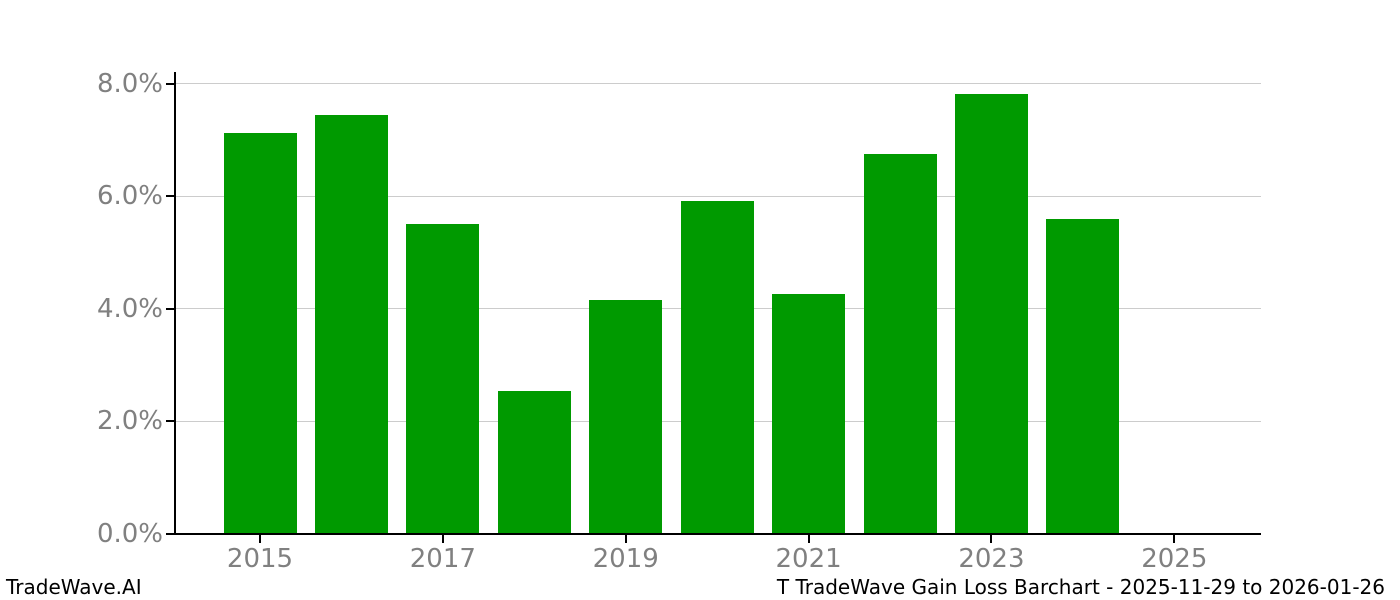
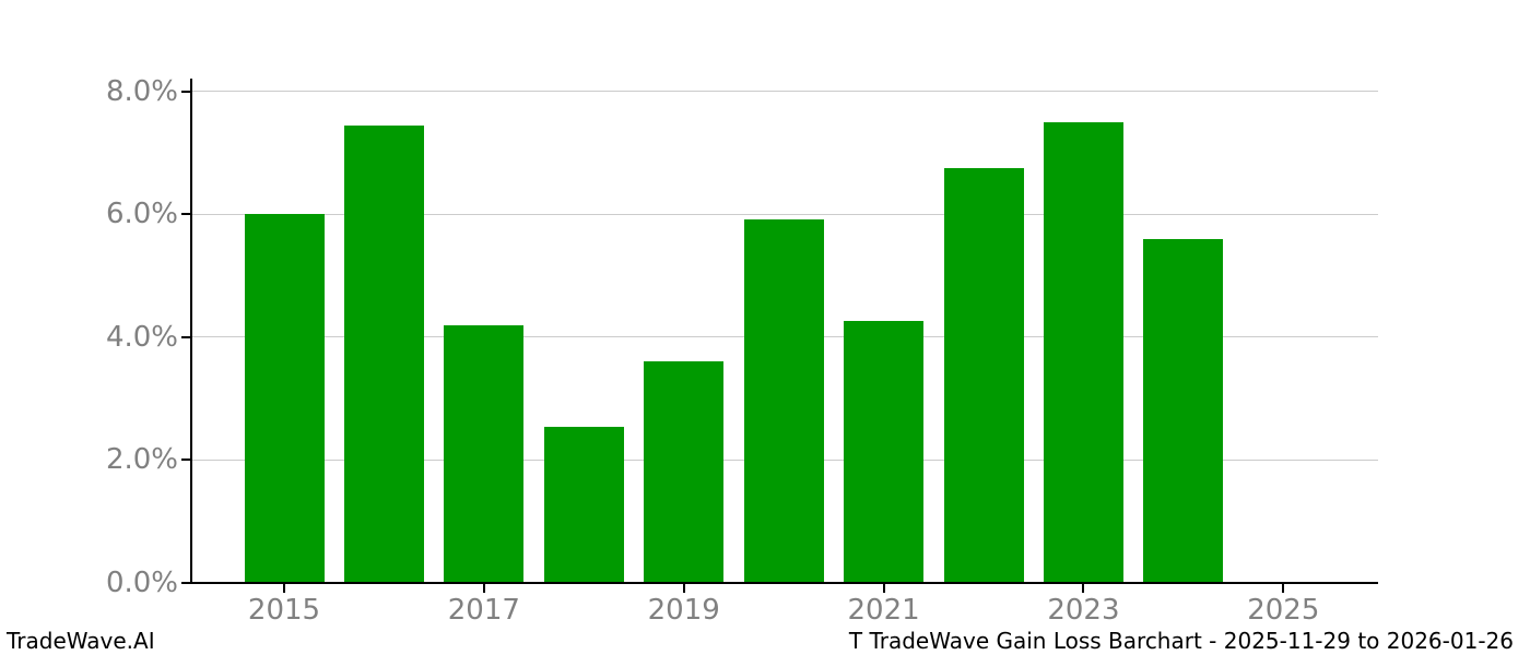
2015: 7.1% -> 6.0%
2017: 5.5% -> 4.2%
2019: 4.2% -> 3.6%
2023: 7.8% -> 7.5%
